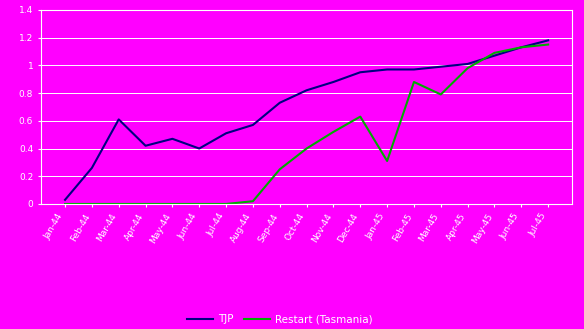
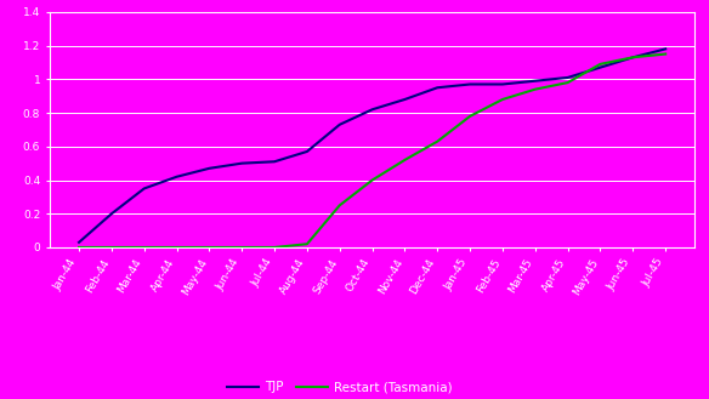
TJP/Feb-44: 0.26 -> 0.20
TJP/Mar-44: 0.61 -> 0.35
TJP/Jun-44: 0.40 -> 0.50
Restart (Tasmania)/Jan-45: 0.31 -> 0.78
Restart (Tasmania)/Mar-45: 0.79 -> 0.94
